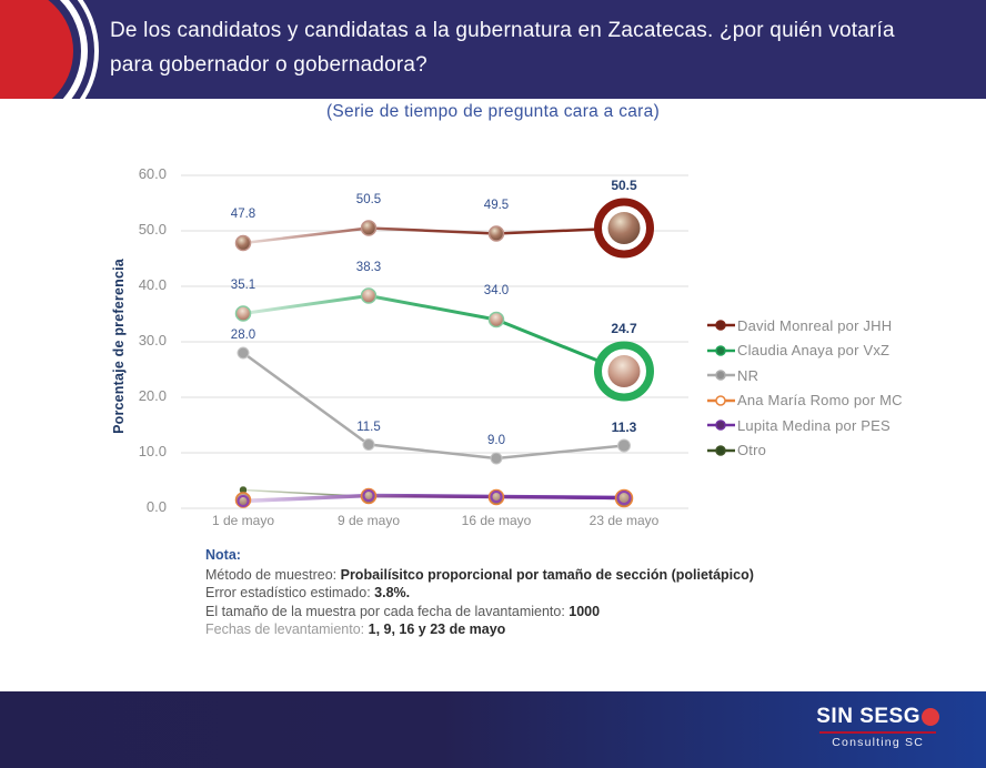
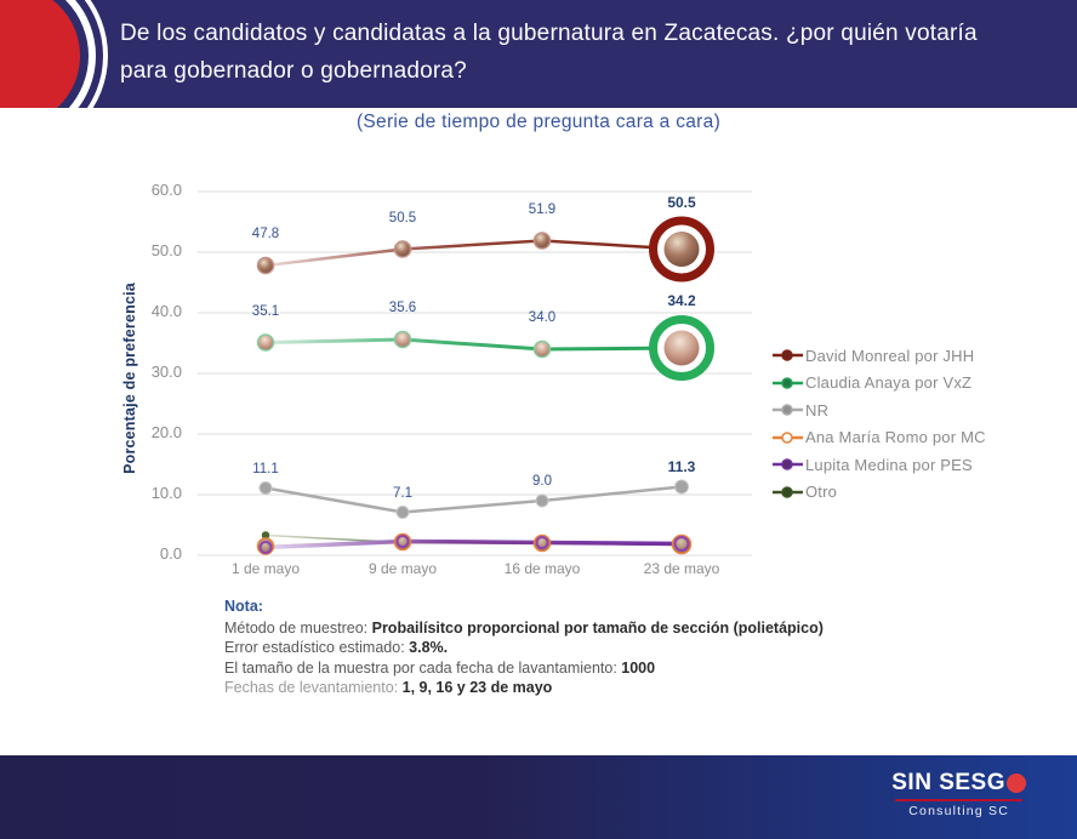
NR/1 de mayo: 28.0 -> 11.1
Claudia Anaya por VxZ/9 de mayo: 38.3 -> 35.6
NR/9 de mayo: 11.5 -> 7.1
David Monreal por JHH/16 de mayo: 49.5 -> 51.9
Claudia Anaya por VxZ/23 de mayo: 24.7 -> 34.2
